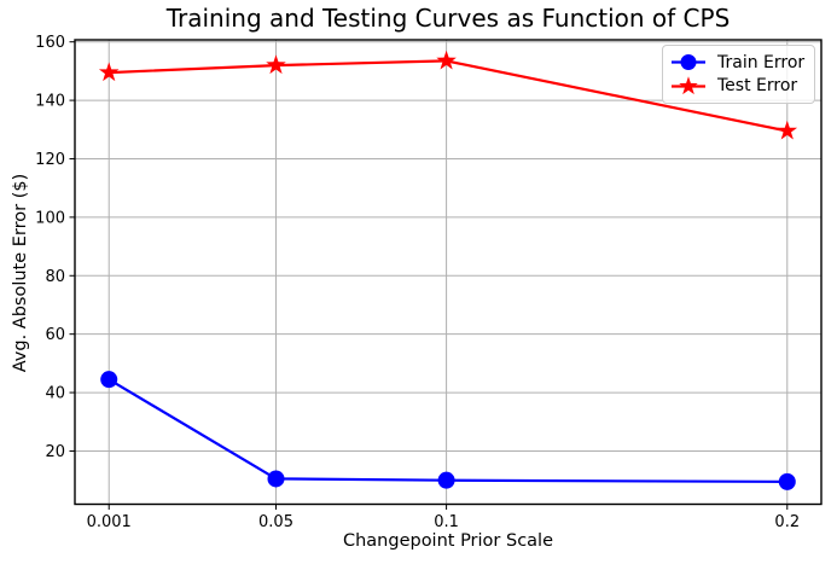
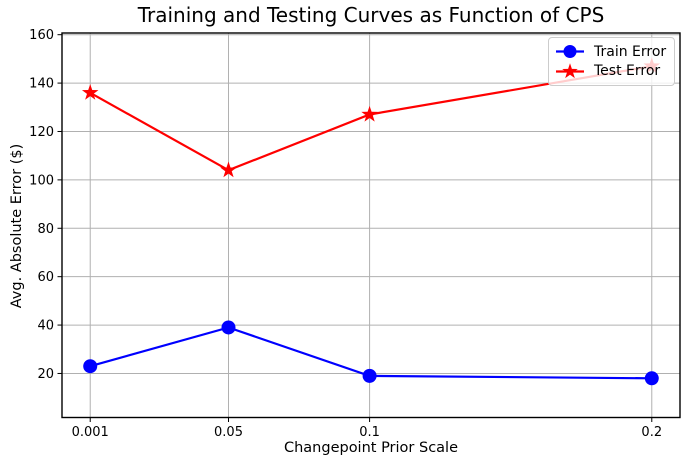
Train Error/0.001: 44 -> 23
Test Error/0.001: 150 -> 136
Train Error/0.05: 10 -> 39
Test Error/0.05: 152 -> 104
Train Error/0.1: 10 -> 19
Test Error/0.1: 154 -> 127
Train Error/0.2: 10 -> 18
Test Error/0.2: 130 -> 147
